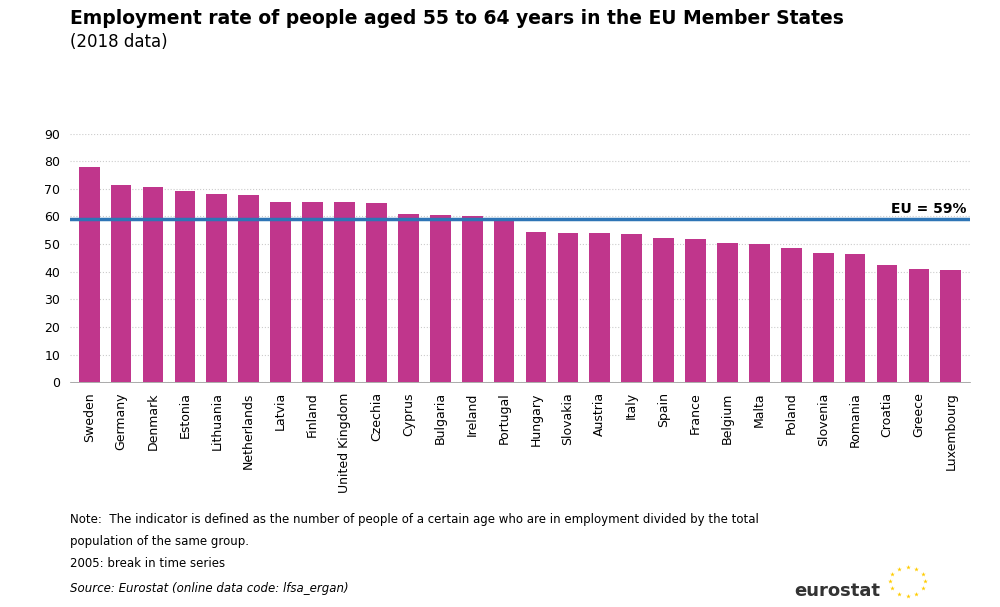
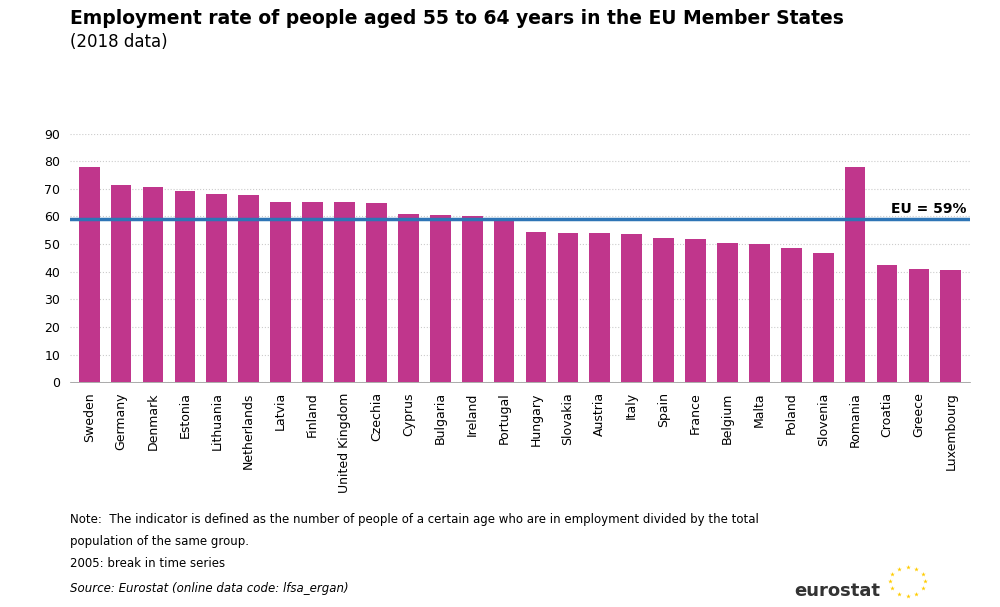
Romania: 46.3 -> 78.0
